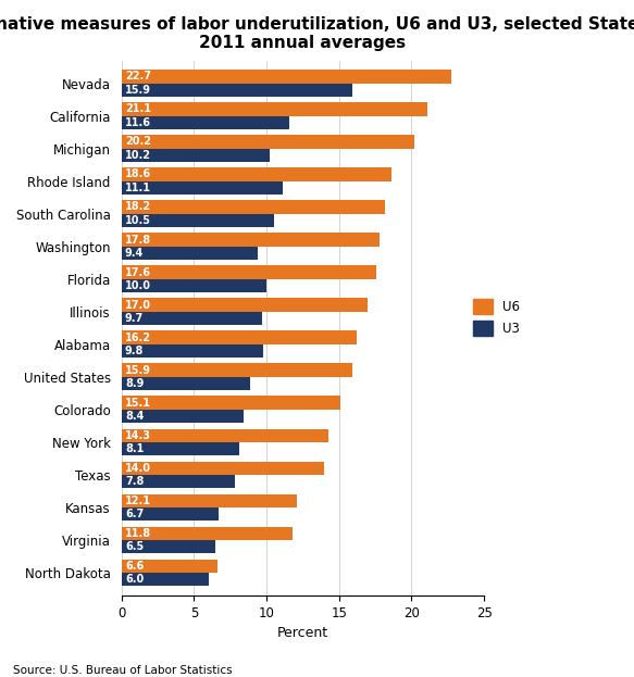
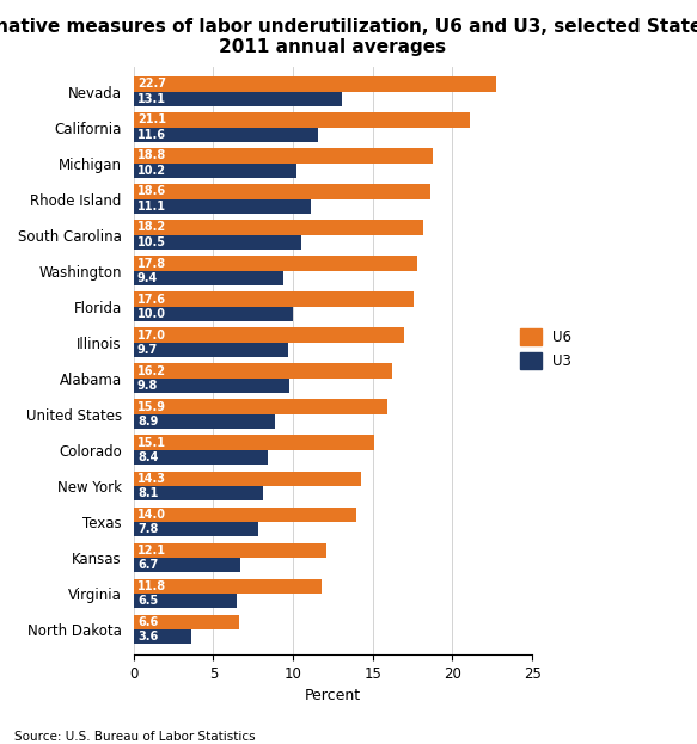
U3/Nevada: 15.9 -> 13.1
U6/Michigan: 20.2 -> 18.8
U3/North Dakota: 6.0 -> 3.6
